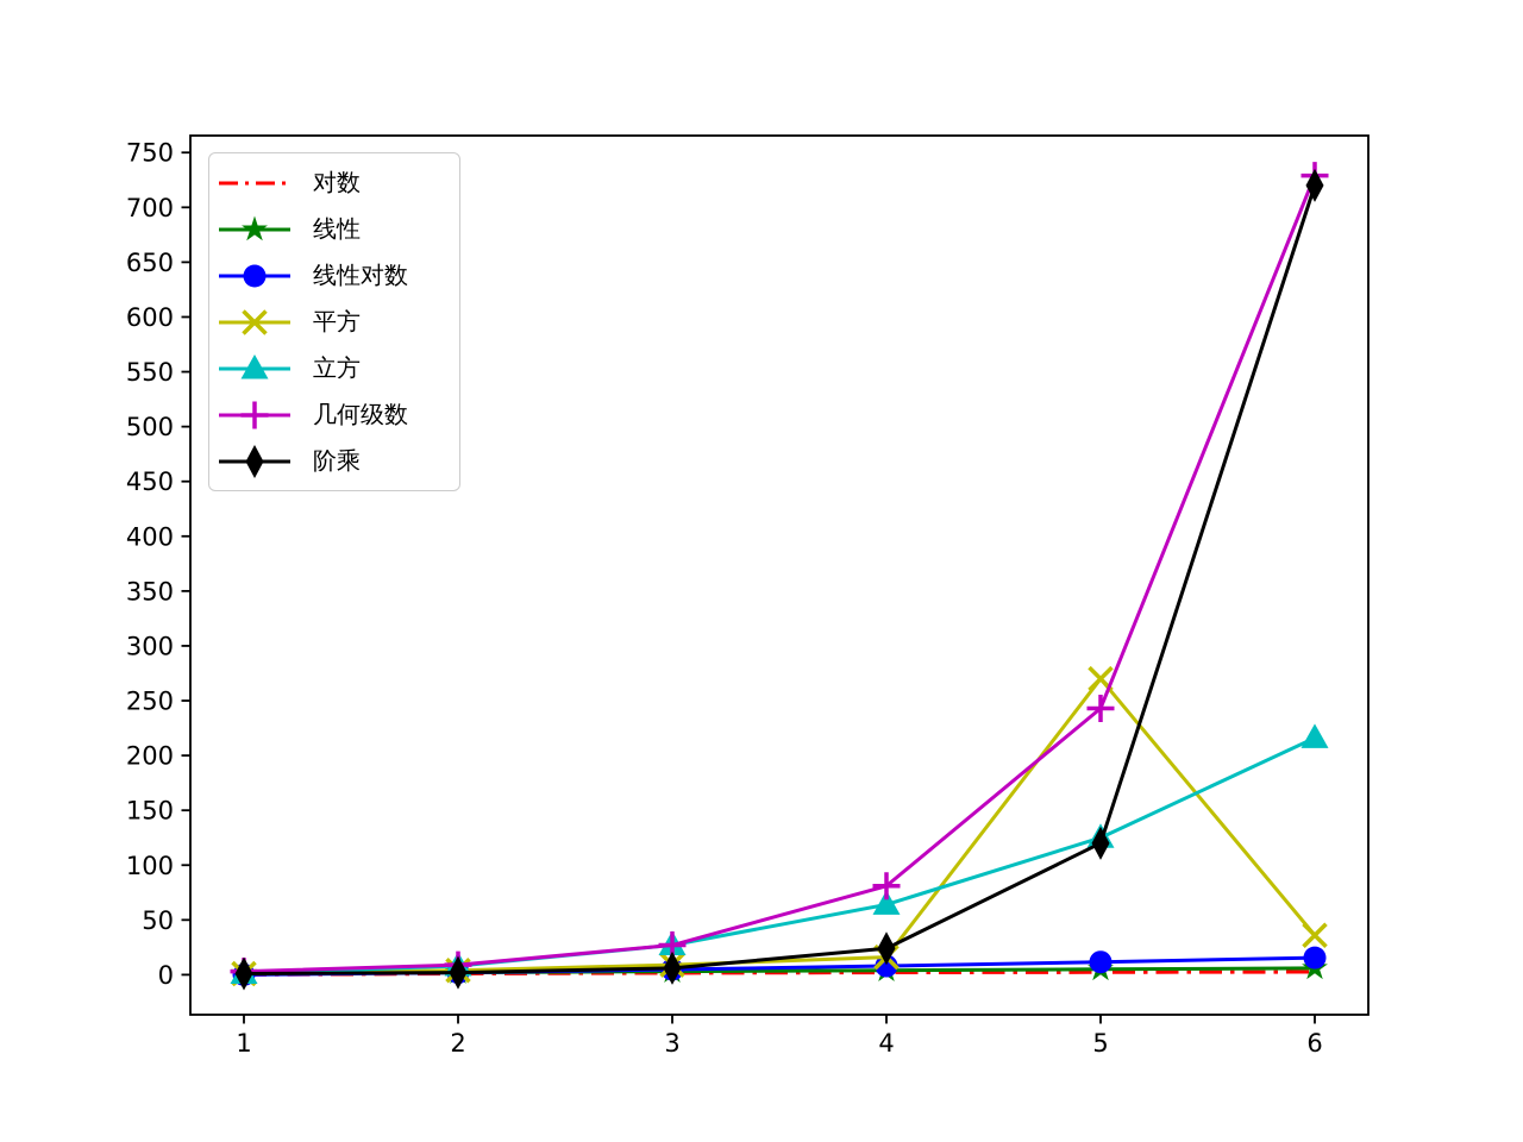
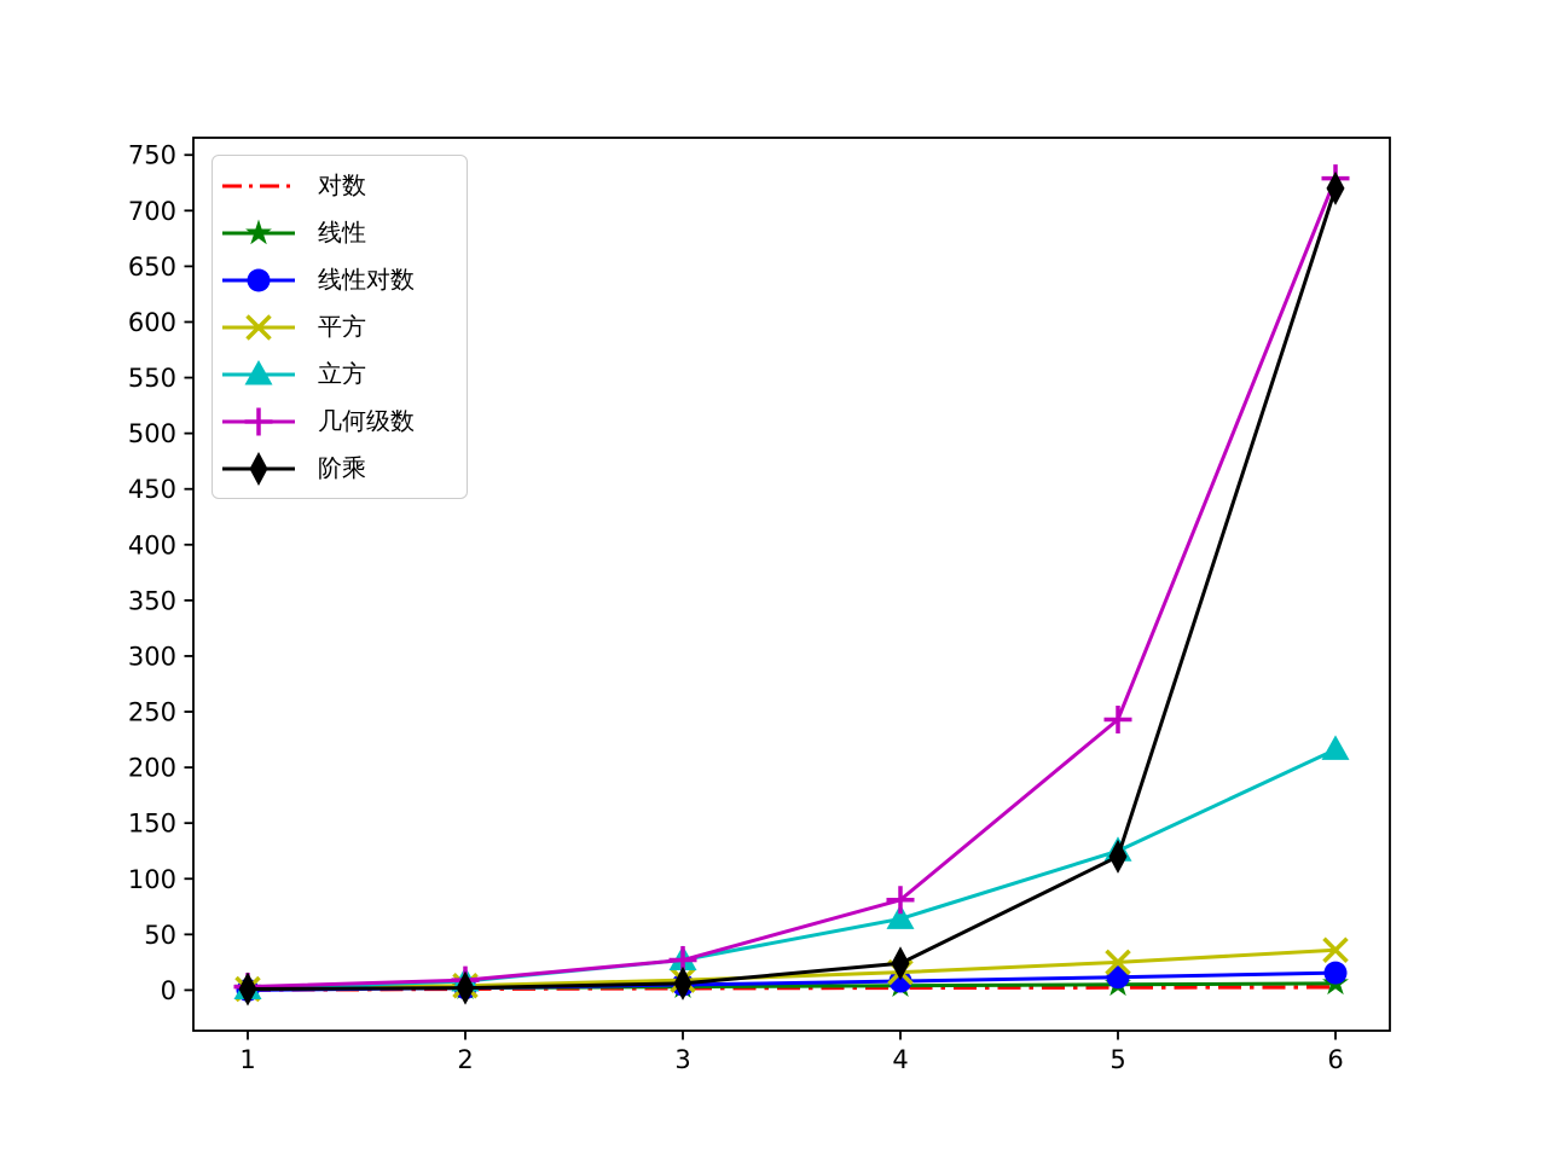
平方/5: 270 -> 20
